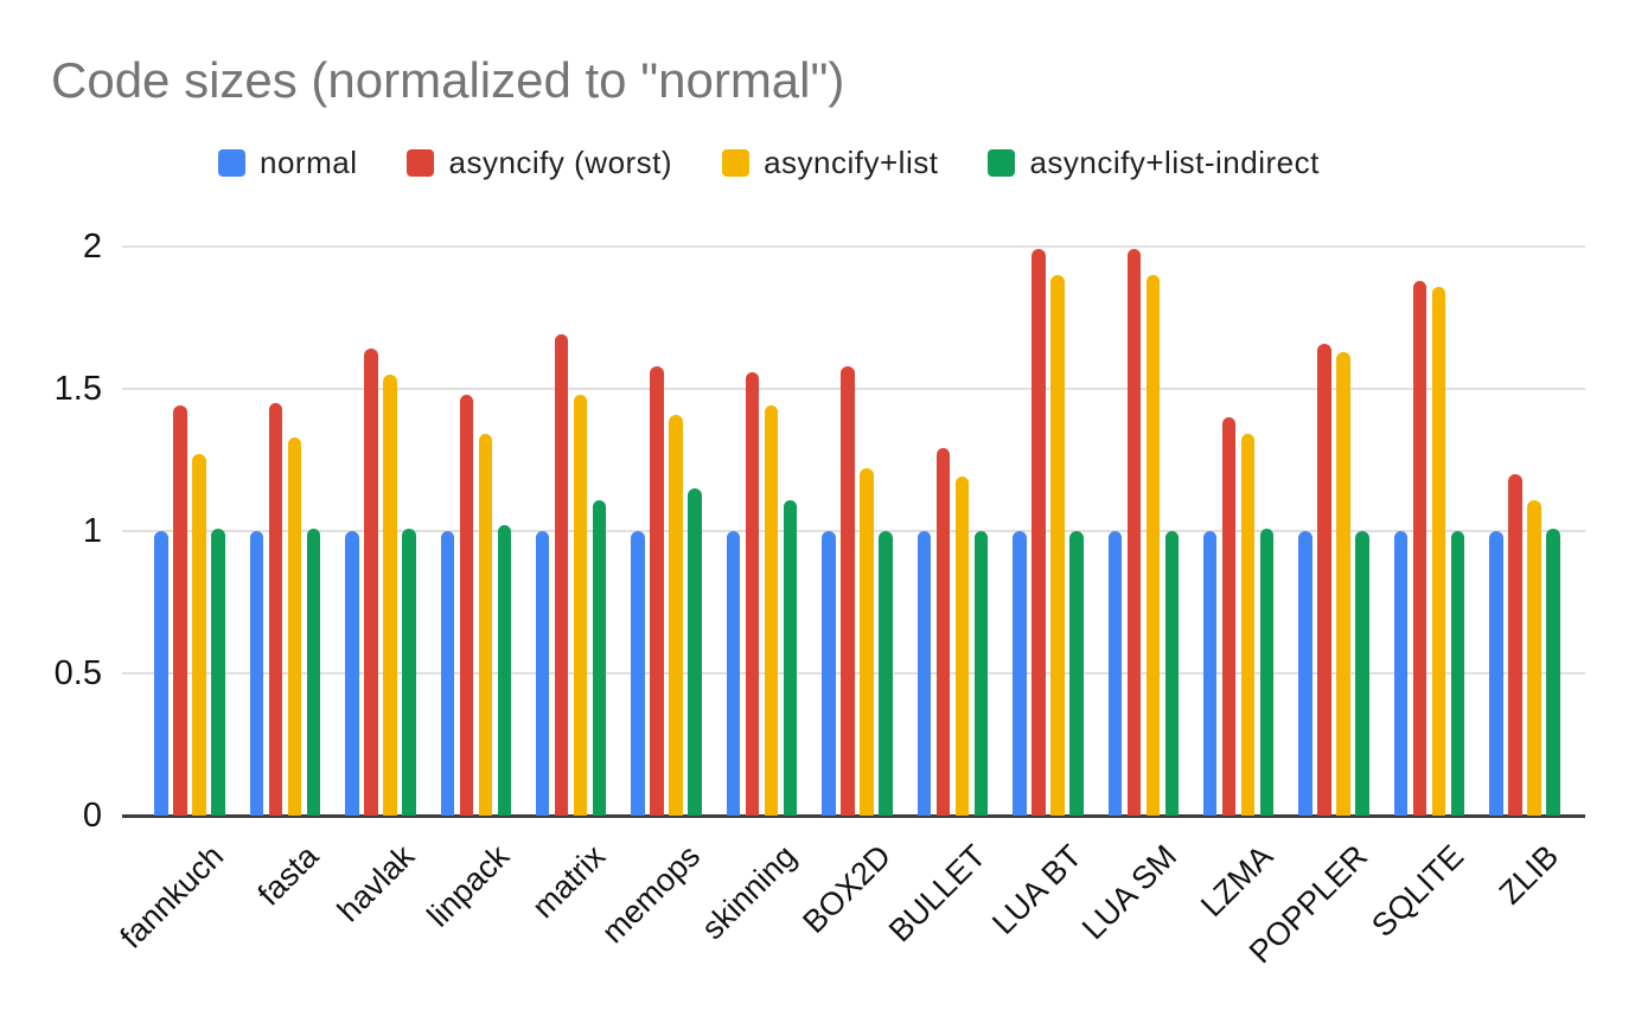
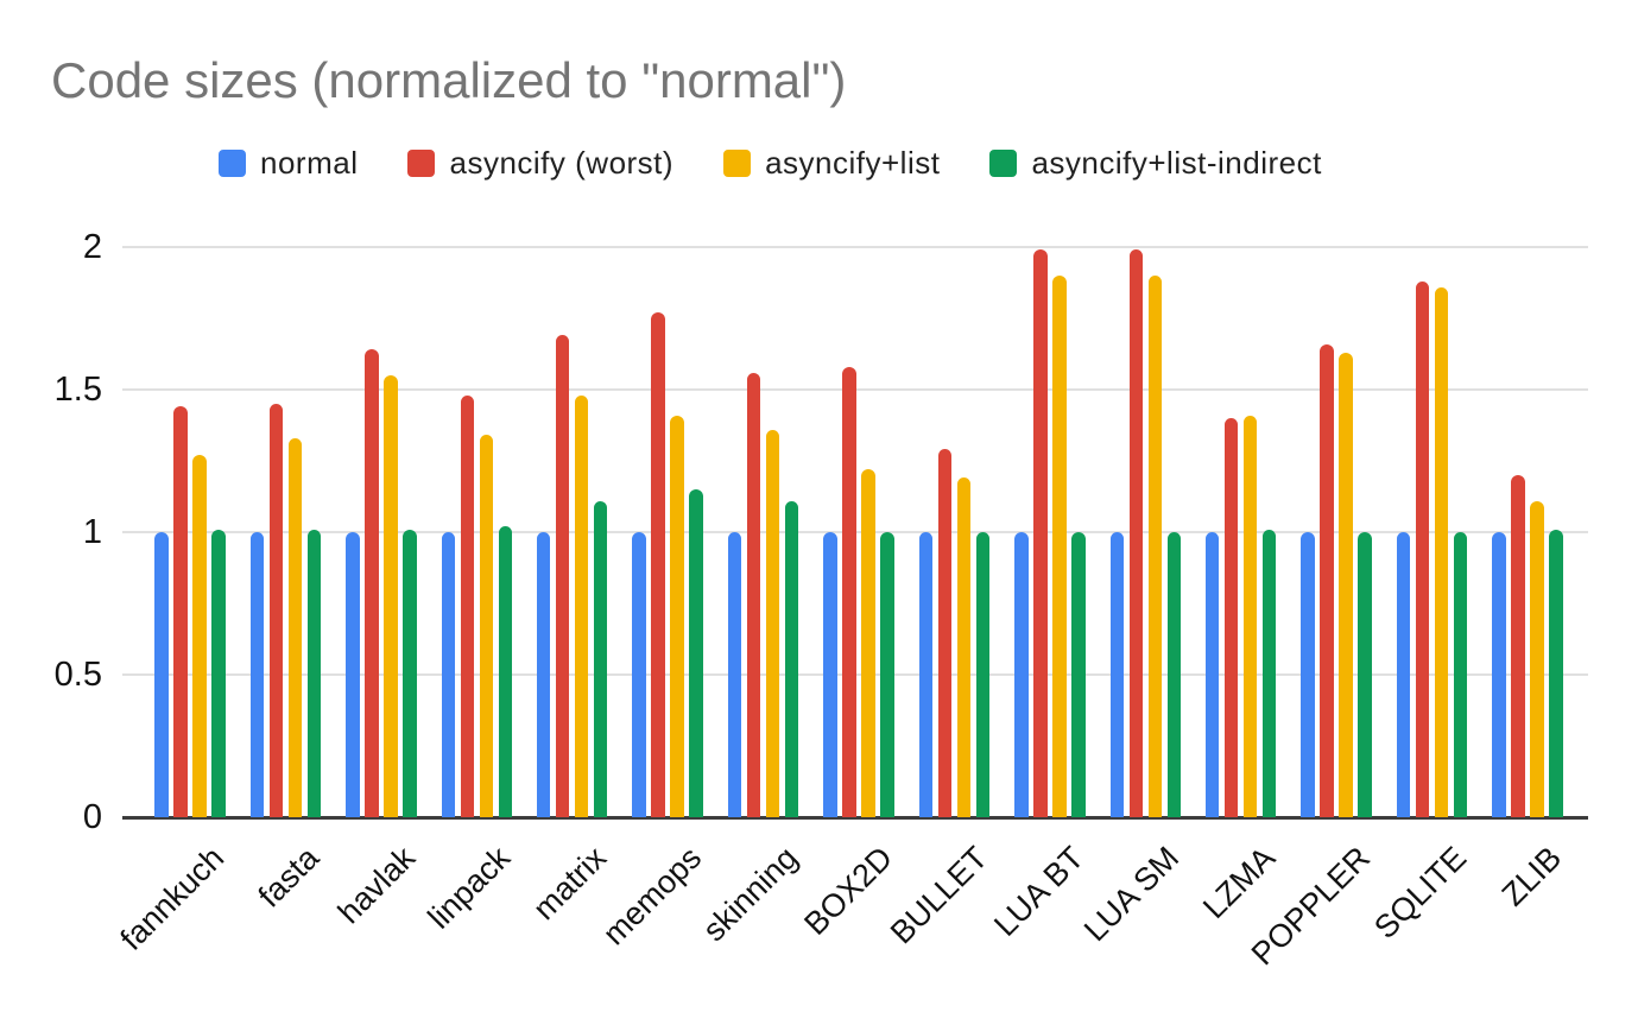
asyncify (worst)/memops: 1.58 -> 1.77
asyncify+list/skinning: 1.44 -> 1.36
asyncify+list/LZMA: 1.34 -> 1.41
